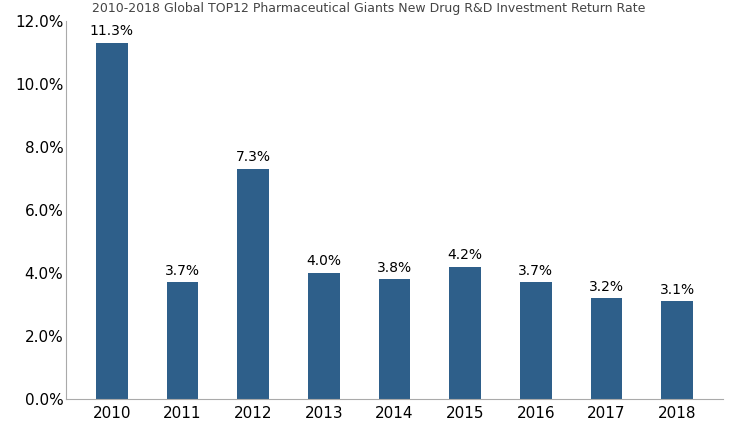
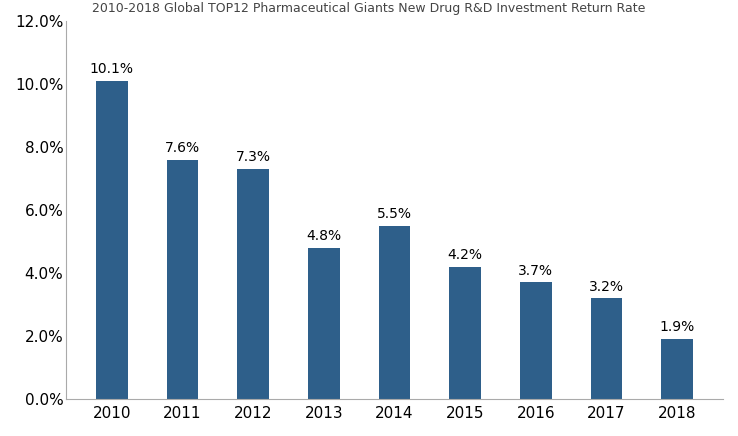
2010: 11.3% -> 10.1%
2011: 3.7% -> 7.6%
2013: 4.0% -> 4.8%
2014: 3.8% -> 5.5%
2018: 3.1% -> 1.9%
